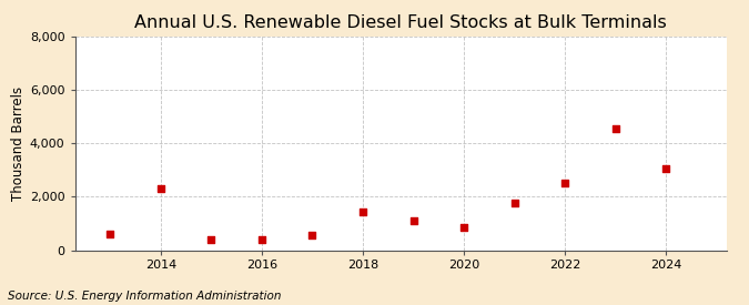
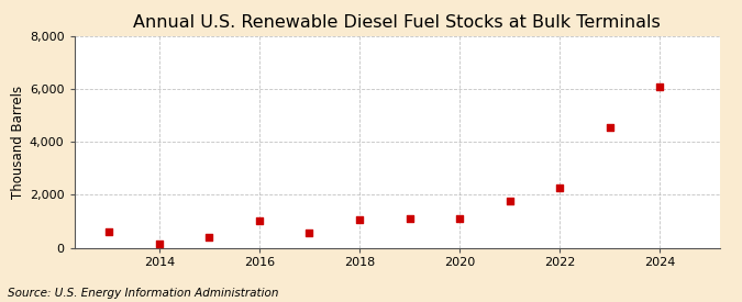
2014: 2,300 -> 150
2016: 400 -> 1,000
2018: 1,450 -> 1,050
2020: 850 -> 1,100
2022: 2,500 -> 2,250
2024: 3,050 -> 6,100
